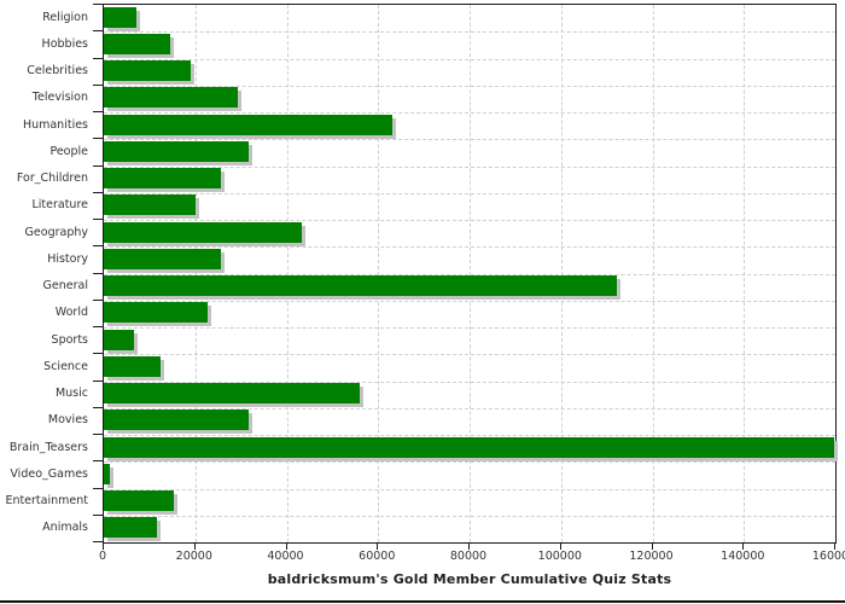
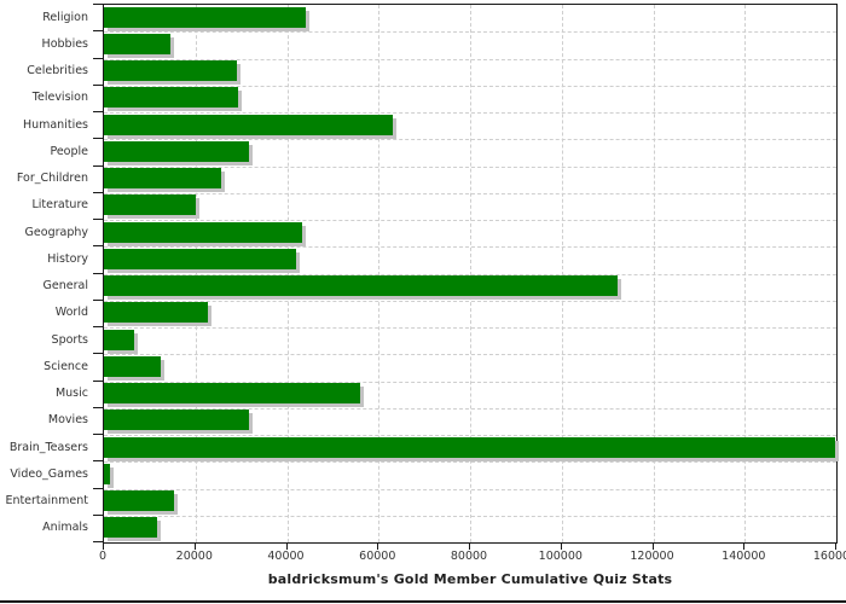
Religion: 7000 -> 44000
Celebrities: 19000 -> 29000
History: 26000 -> 42000
